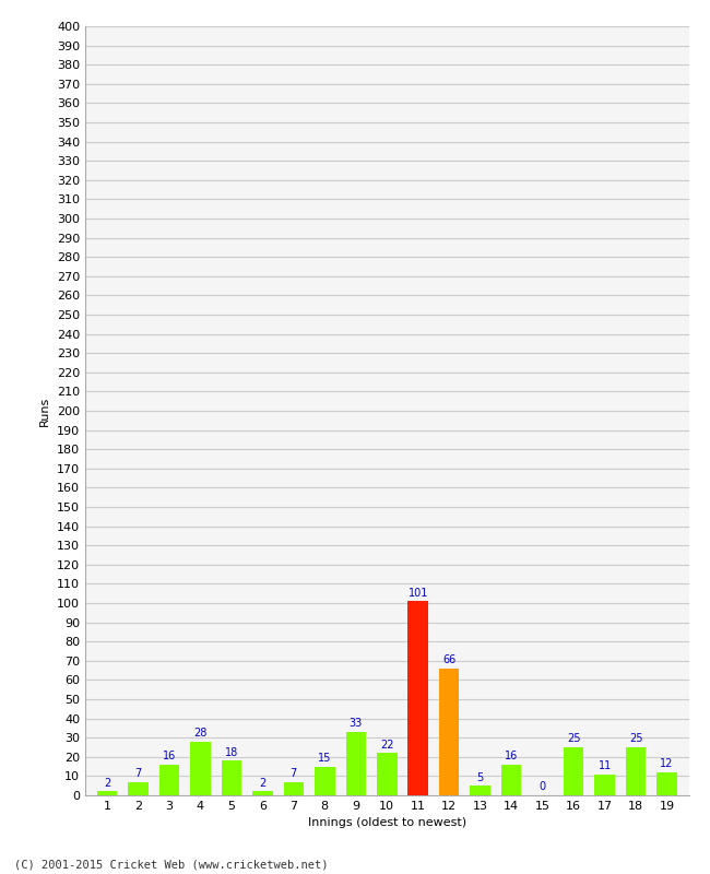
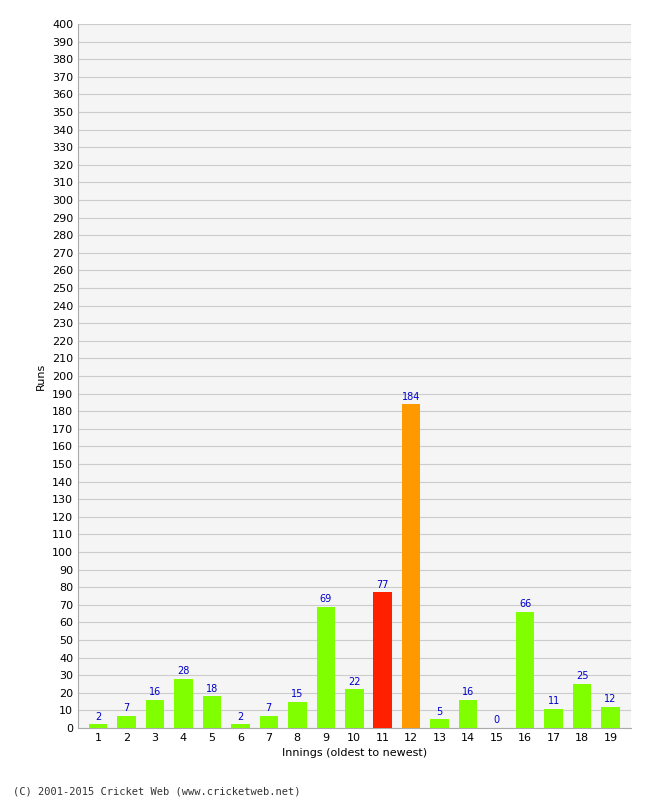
9: 33 -> 69
11: 101 -> 77
12: 66 -> 184
16: 25 -> 66
